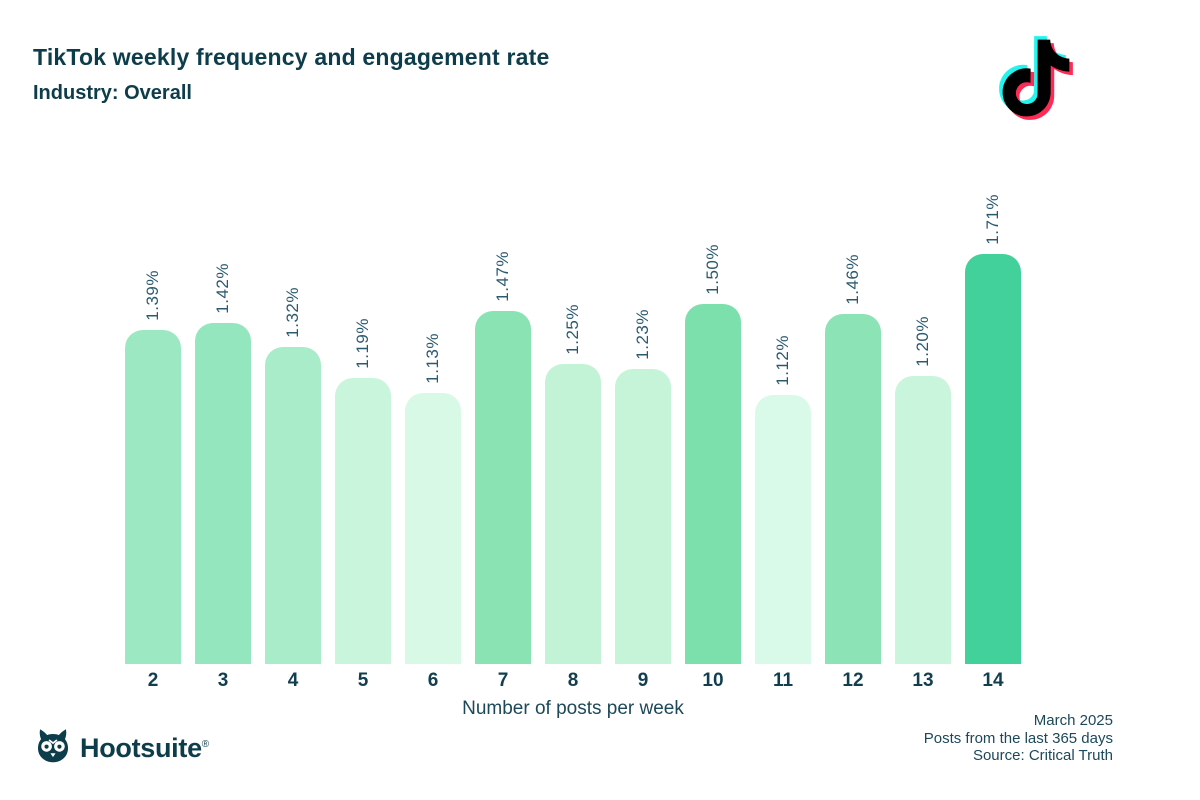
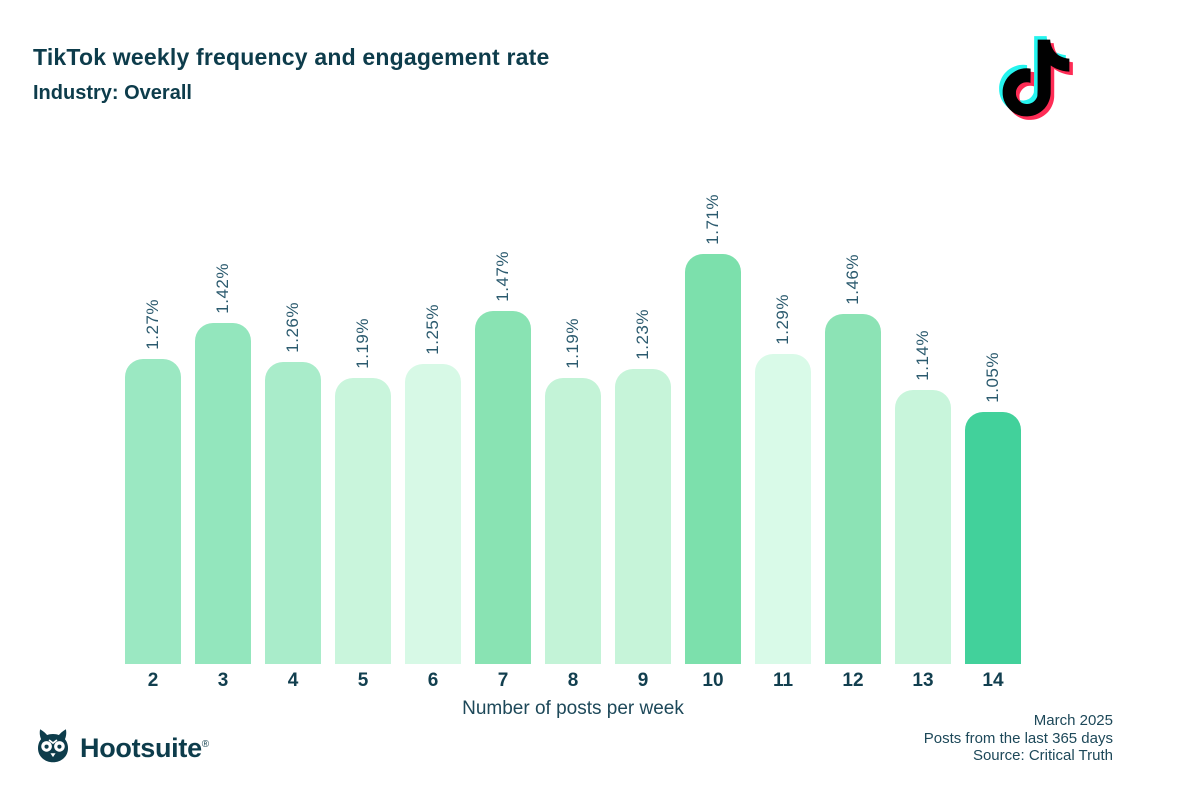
2: 1.39% -> 1.27%
4: 1.32% -> 1.26%
6: 1.13% -> 1.25%
8: 1.25% -> 1.19%
10: 1.50% -> 1.71%
11: 1.12% -> 1.29%
13: 1.20% -> 1.14%
14: 1.71% -> 1.05%
